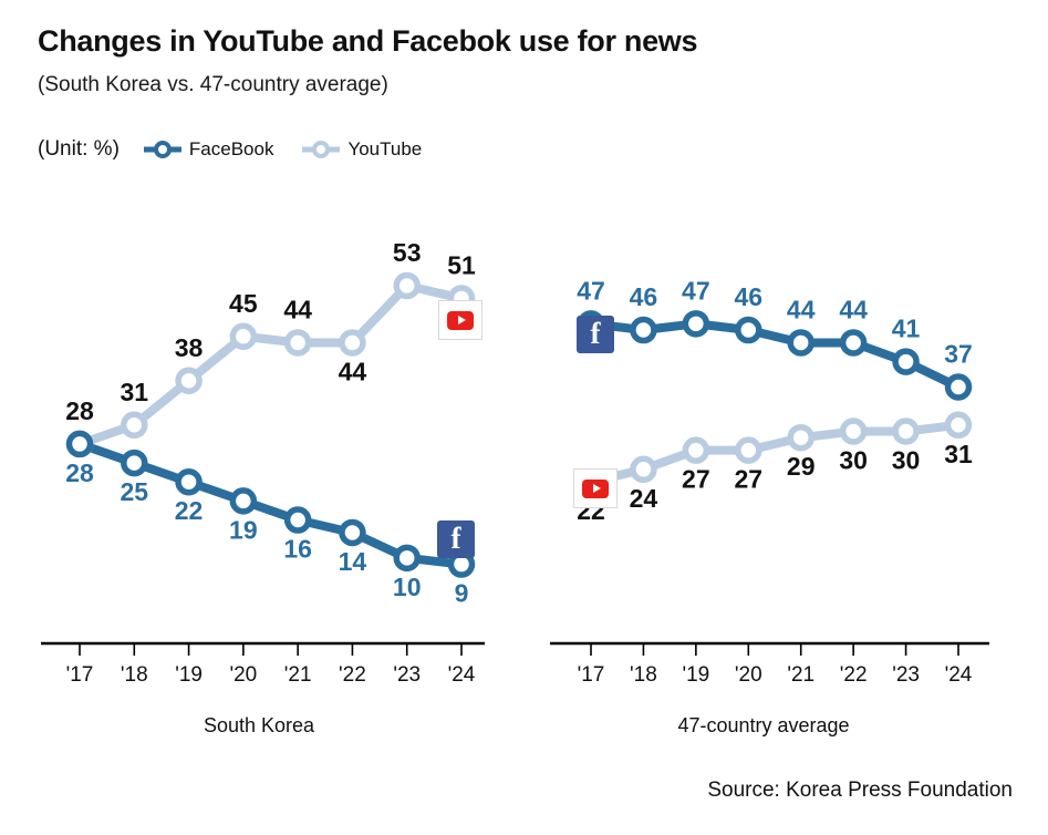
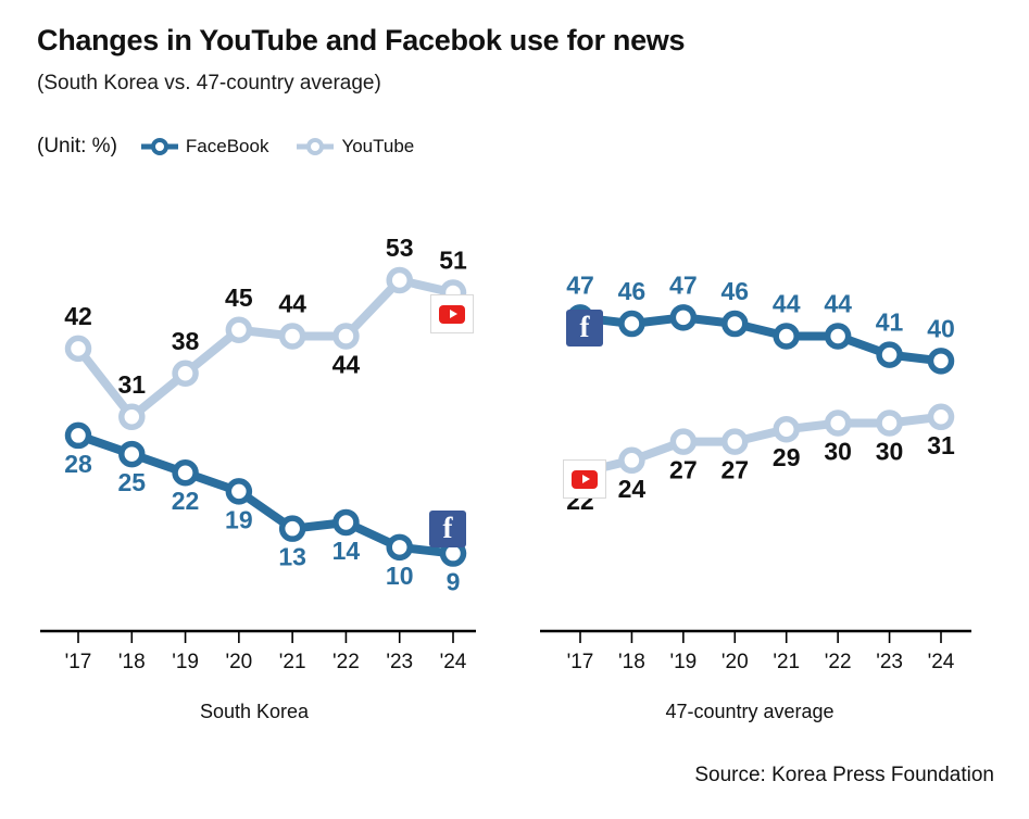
South Korea/YouTube/'17: 28 -> 42
South Korea/FaceBook/'21: 16 -> 13
47-country average/FaceBook/'24: 37 -> 40
